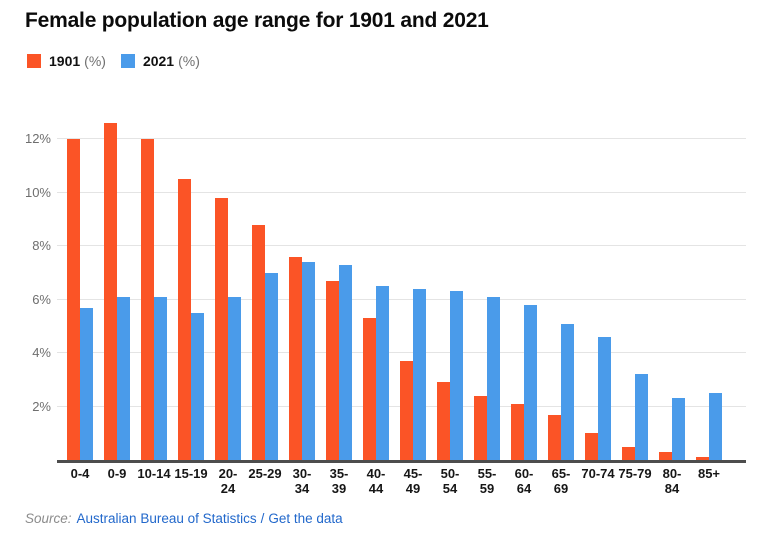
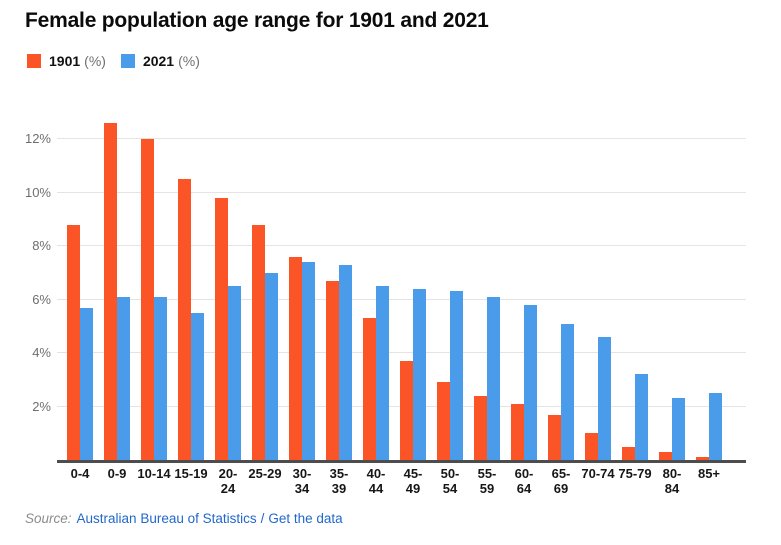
1901 (%)/0-4: 12.0% -> 8.8%
2021 (%)/20-24: 6.1% -> 6.5%
